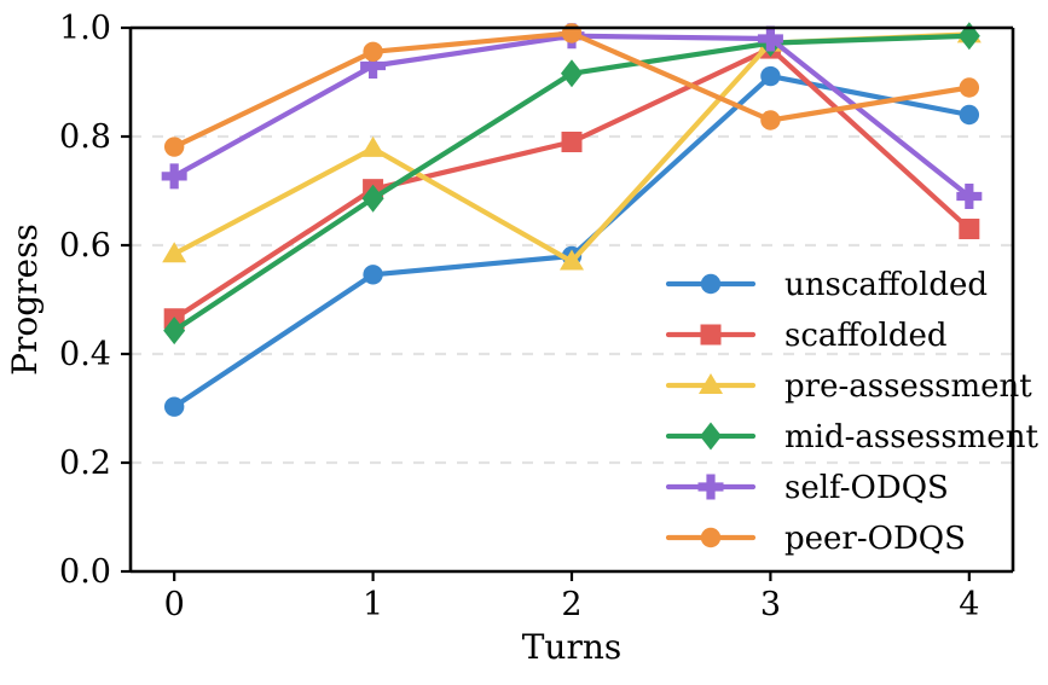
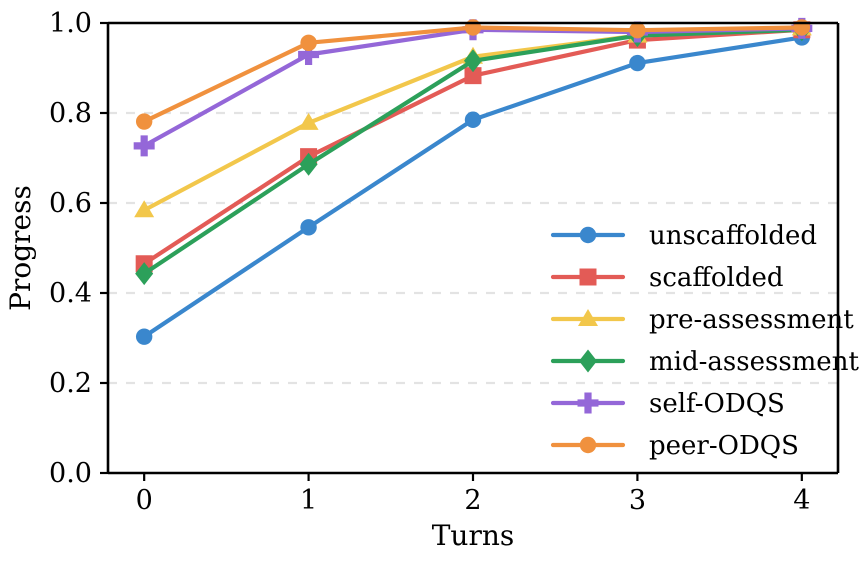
unscaffolded/2: 0.58 -> 0.79
scaffolded/2: 0.79 -> 0.88
pre-assessment/2: 0.57 -> 0.93
peer-ODQS/3: 0.83 -> 0.98
unscaffolded/4: 0.84 -> 0.97
scaffolded/4: 0.63 -> 0.98
self-ODQS/4: 0.69 -> 0.99
peer-ODQS/4: 0.89 -> 0.99
